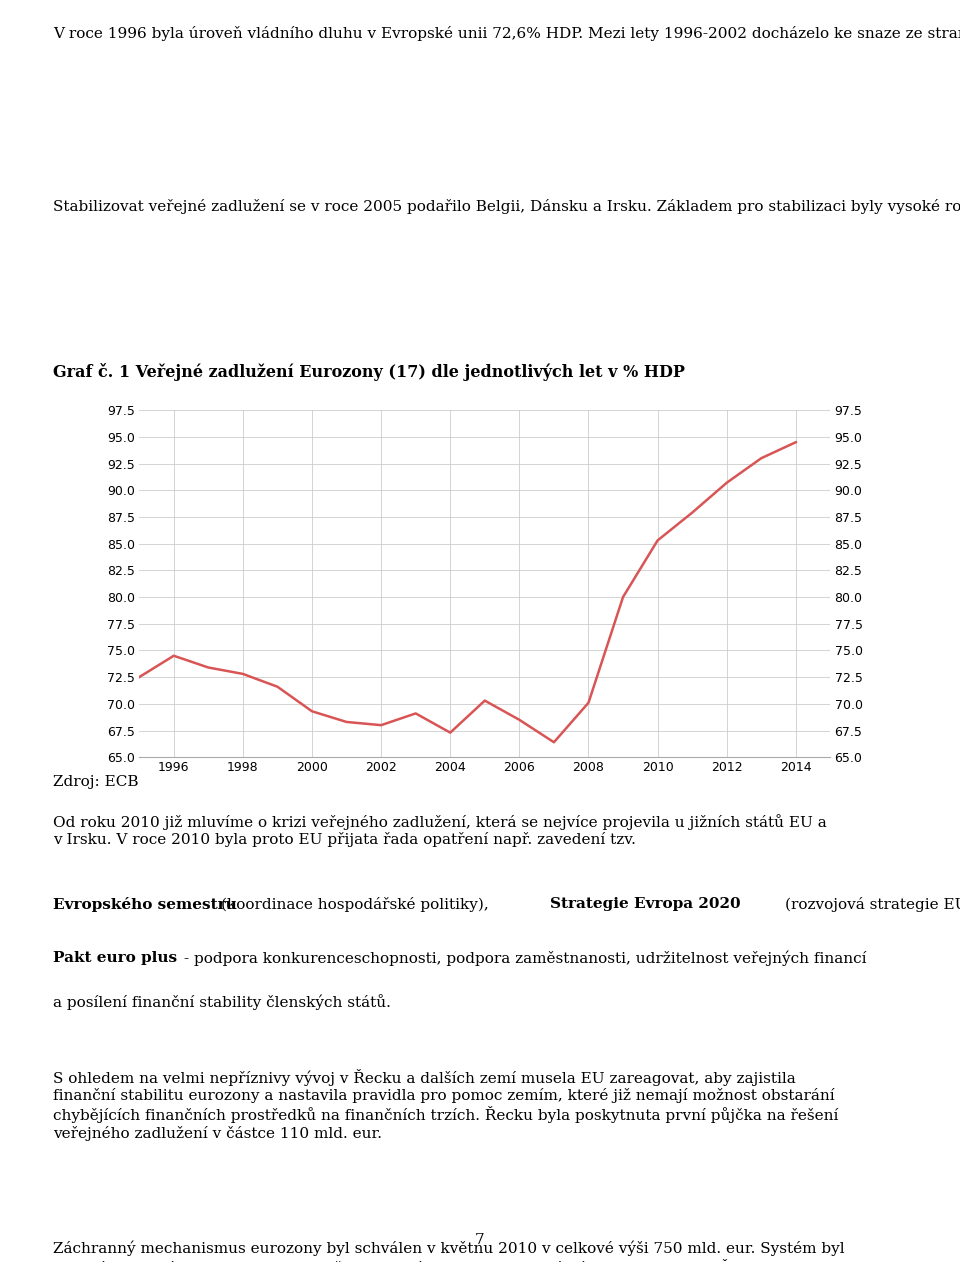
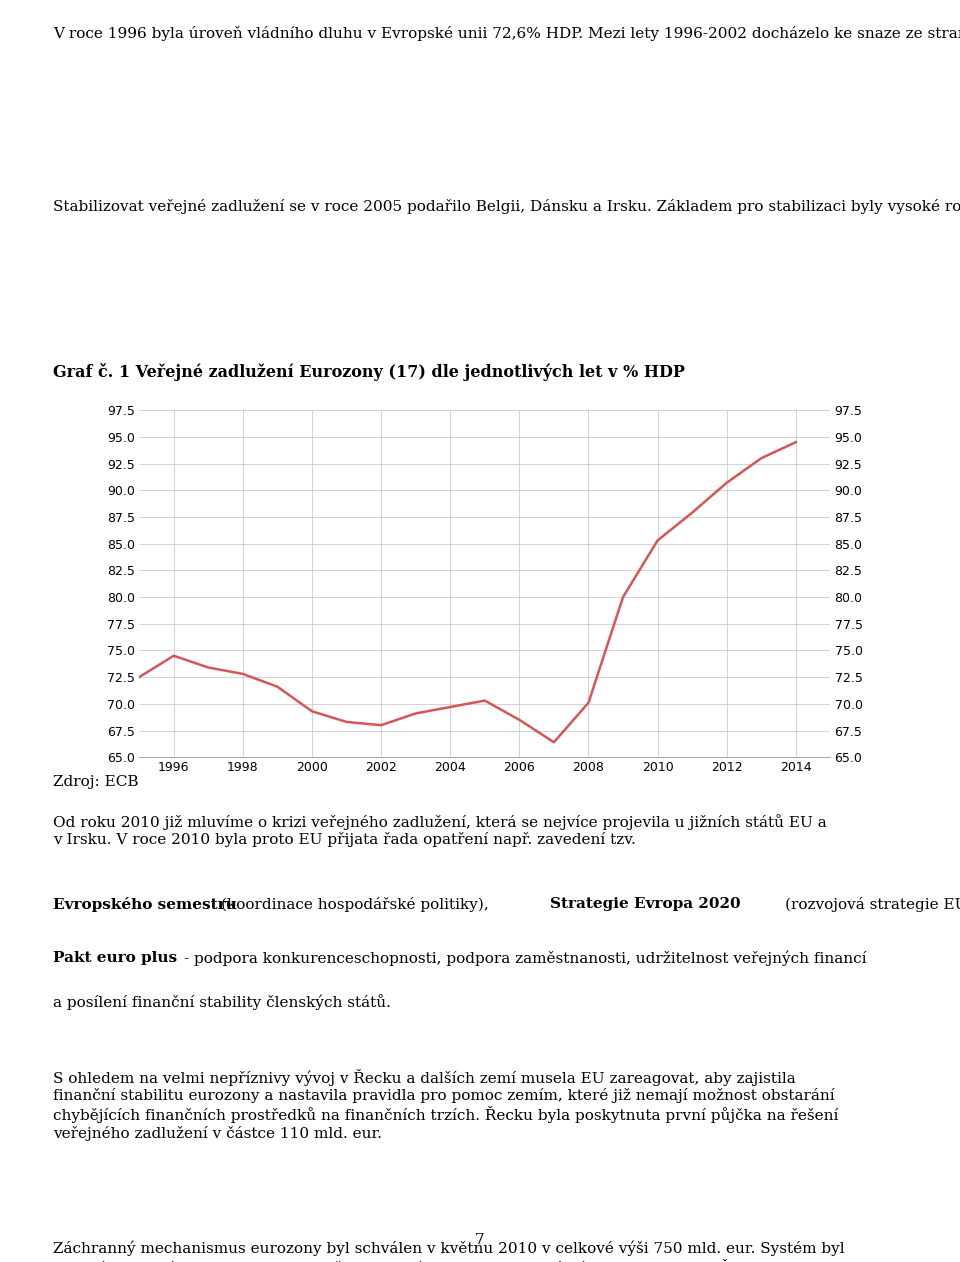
2004: 67.3 -> 69.7
